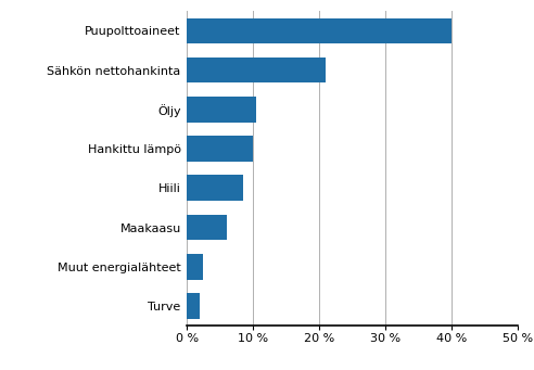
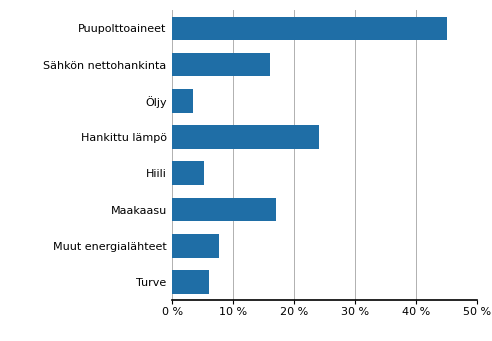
Puupolttoaineet: 40.0 % -> 45.0 %
Sähkön nettohankinta: 21.0 % -> 16.0 %
Öljy: 10.5 % -> 3.4 %
Hankittu lämpö: 10.0 % -> 24.0 %
Hiili: 8.5 % -> 5.2 %
Maakaasu: 6.0 % -> 17.0 %
Muut energialähteet: 2.5 % -> 7.6 %
Turve: 2.0 % -> 6.0 %
